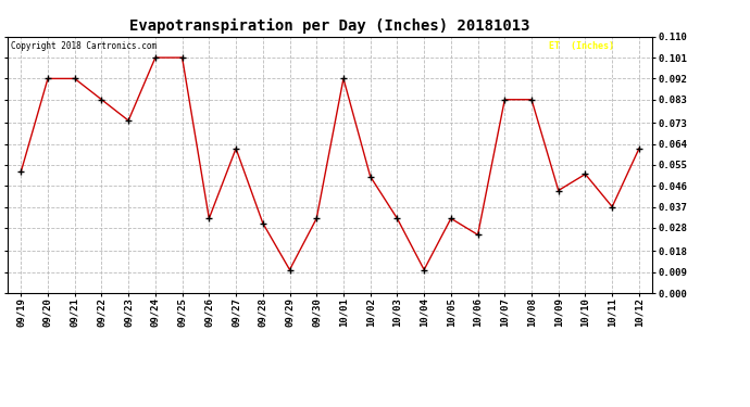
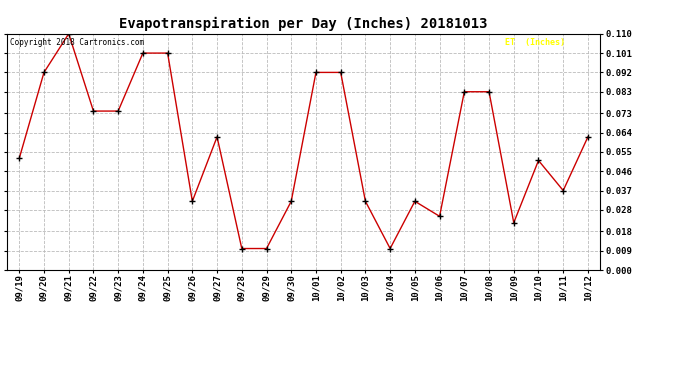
09/21: 0.092 -> 0.110
09/22: 0.083 -> 0.074
09/28: 0.030 -> 0.010
10/02: 0.050 -> 0.092
10/09: 0.044 -> 0.022
